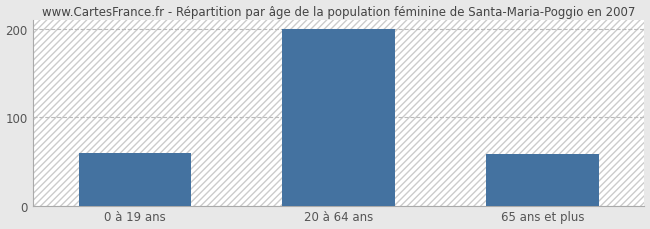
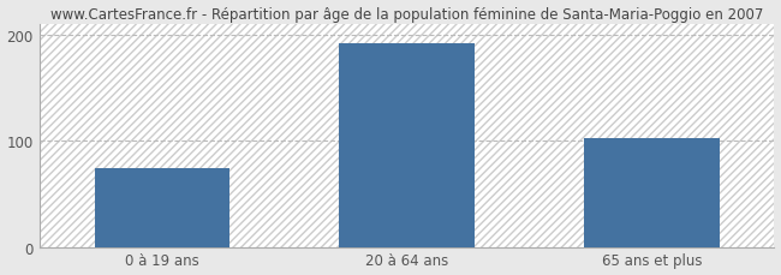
0 à 19 ans: 60 -> 74
20 à 64 ans: 200 -> 192
65 ans et plus: 58 -> 102
